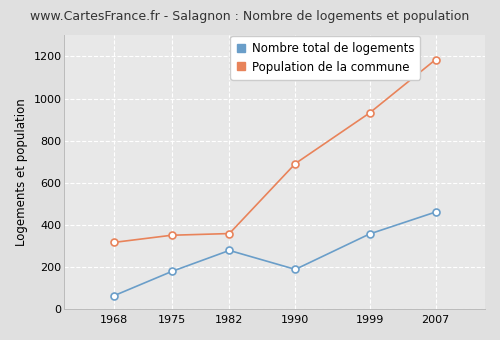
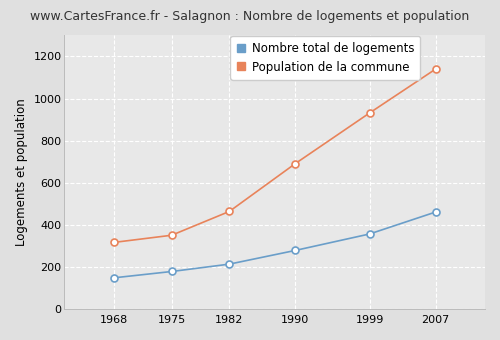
Nombre total de logements/1968: 65 -> 150
Nombre total de logements/1982: 280 -> 215
Population de la commune/1982: 360 -> 465
Nombre total de logements/1990: 190 -> 280
Population de la commune/2007: 1185 -> 1140
